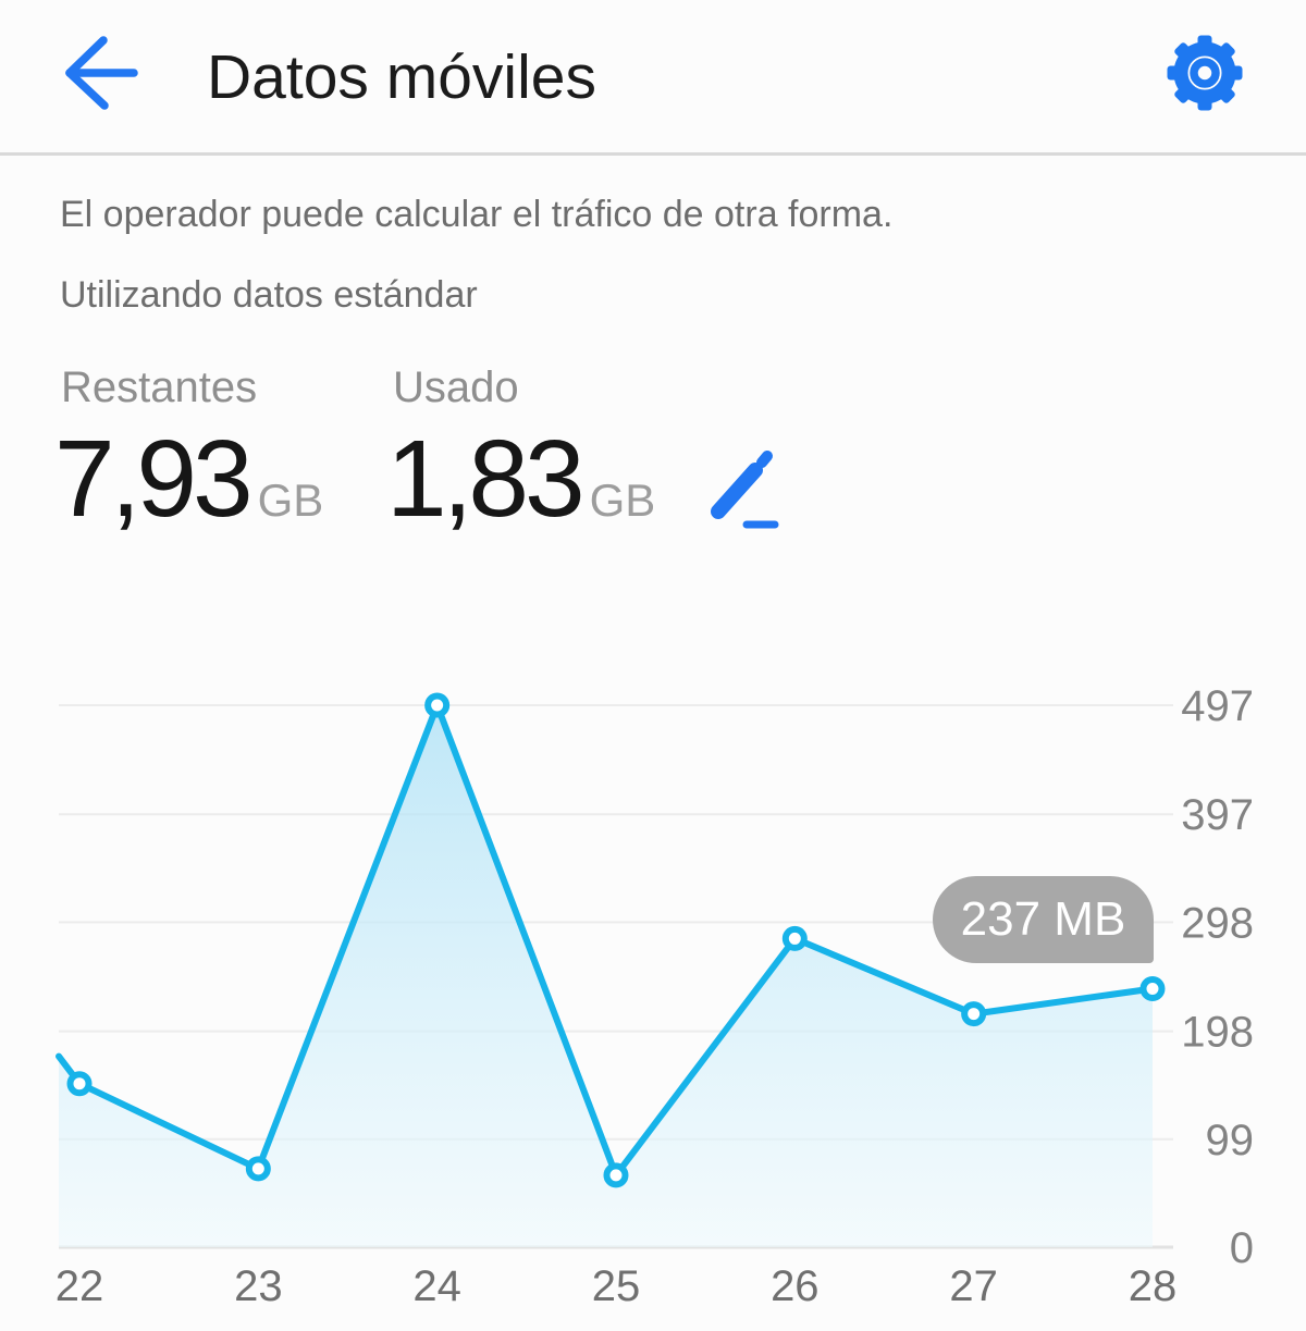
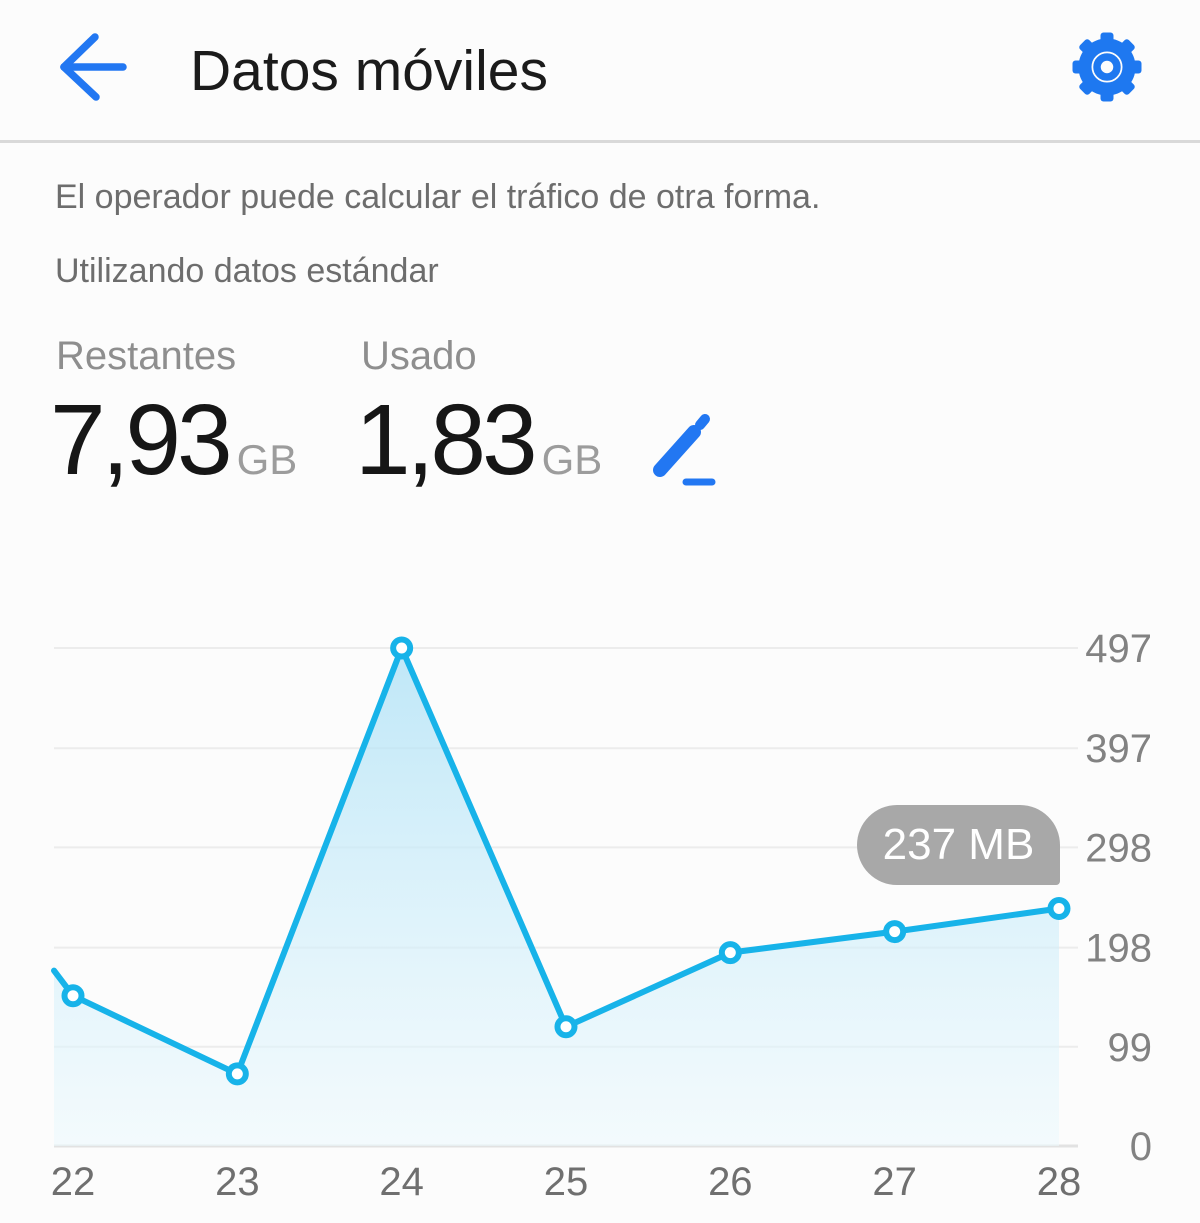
25: 66 -> 119
26: 283 -> 193
